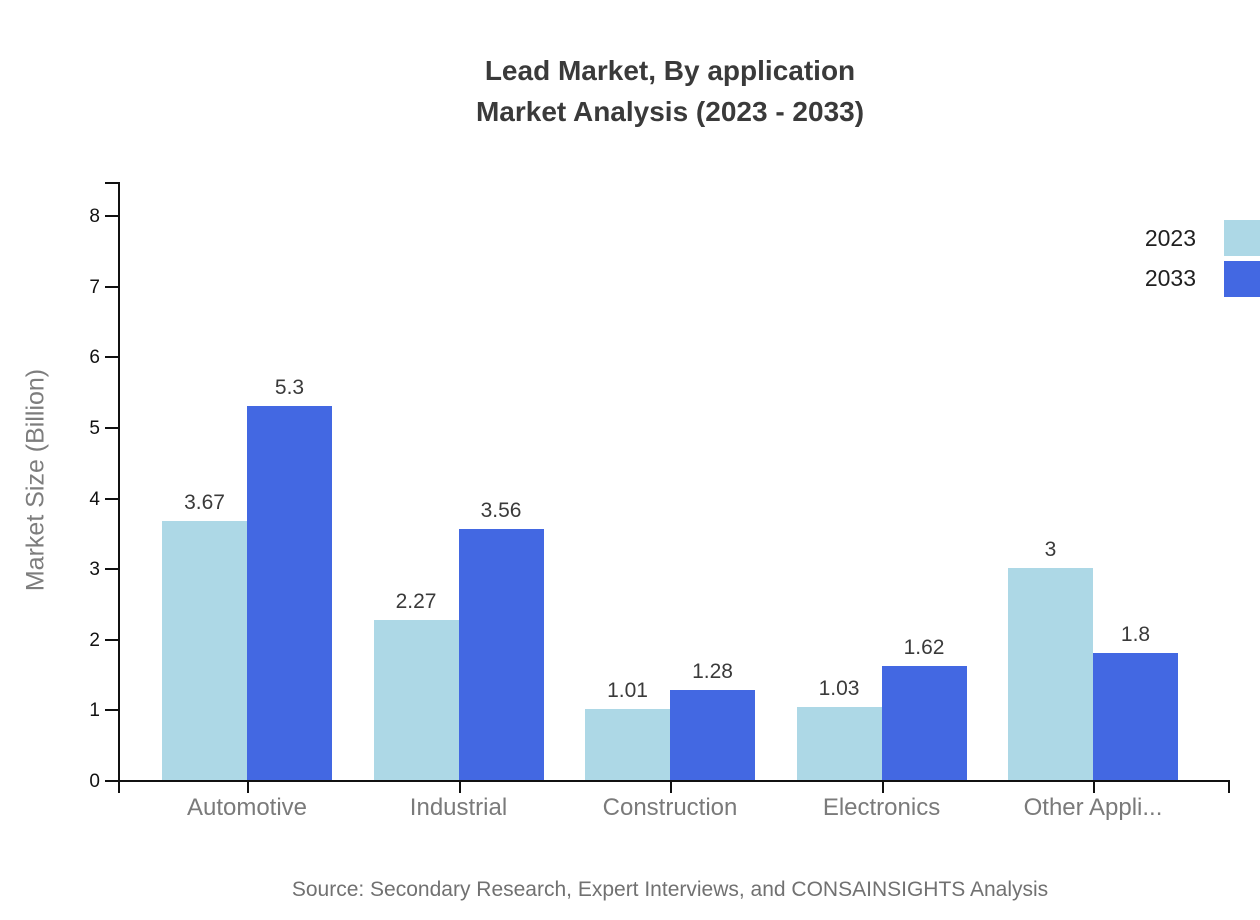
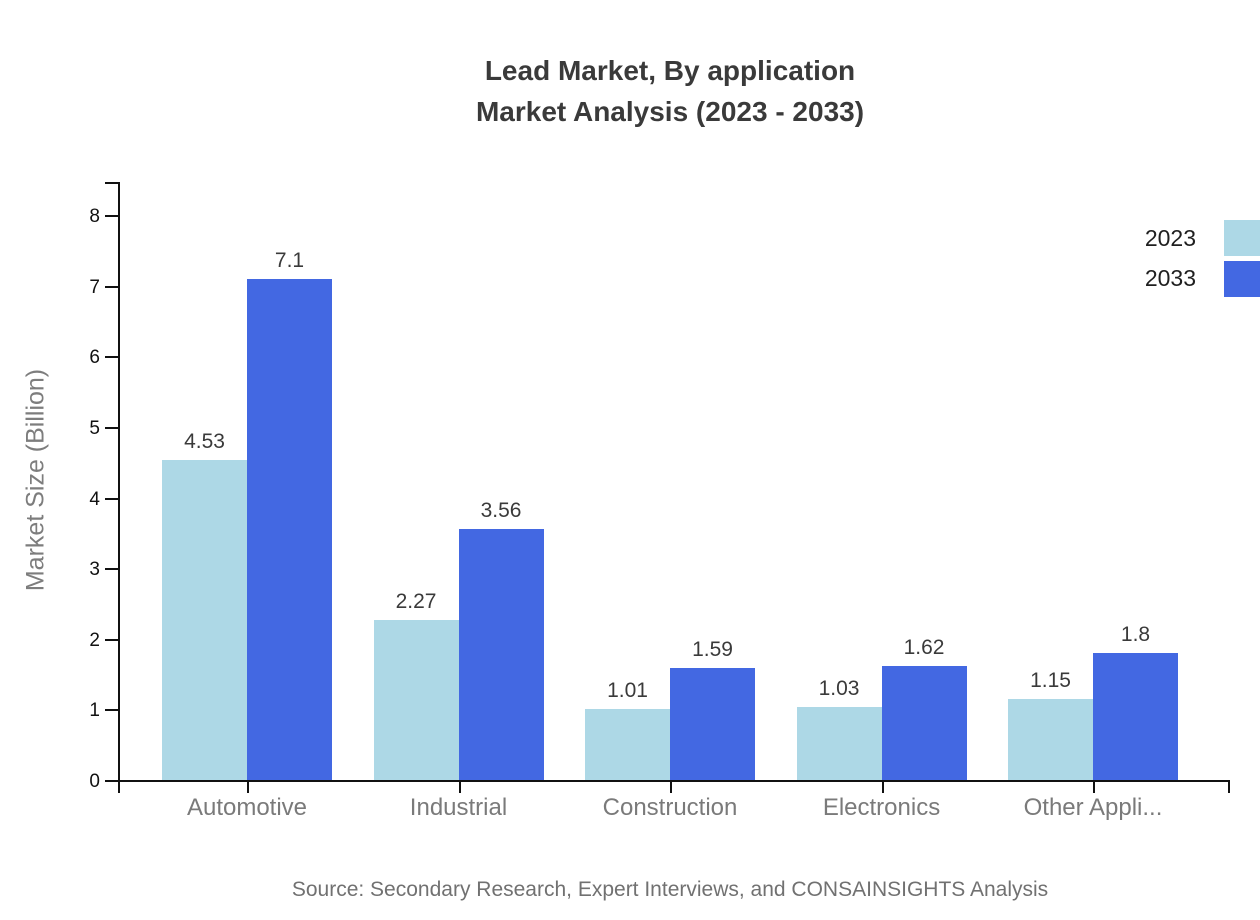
2023/Automotive: 3.67 -> 4.53
2033/Automotive: 5.3 -> 7.1
2033/Construction: 1.28 -> 1.59
2023/Other Appli...: 3 -> 1.15
